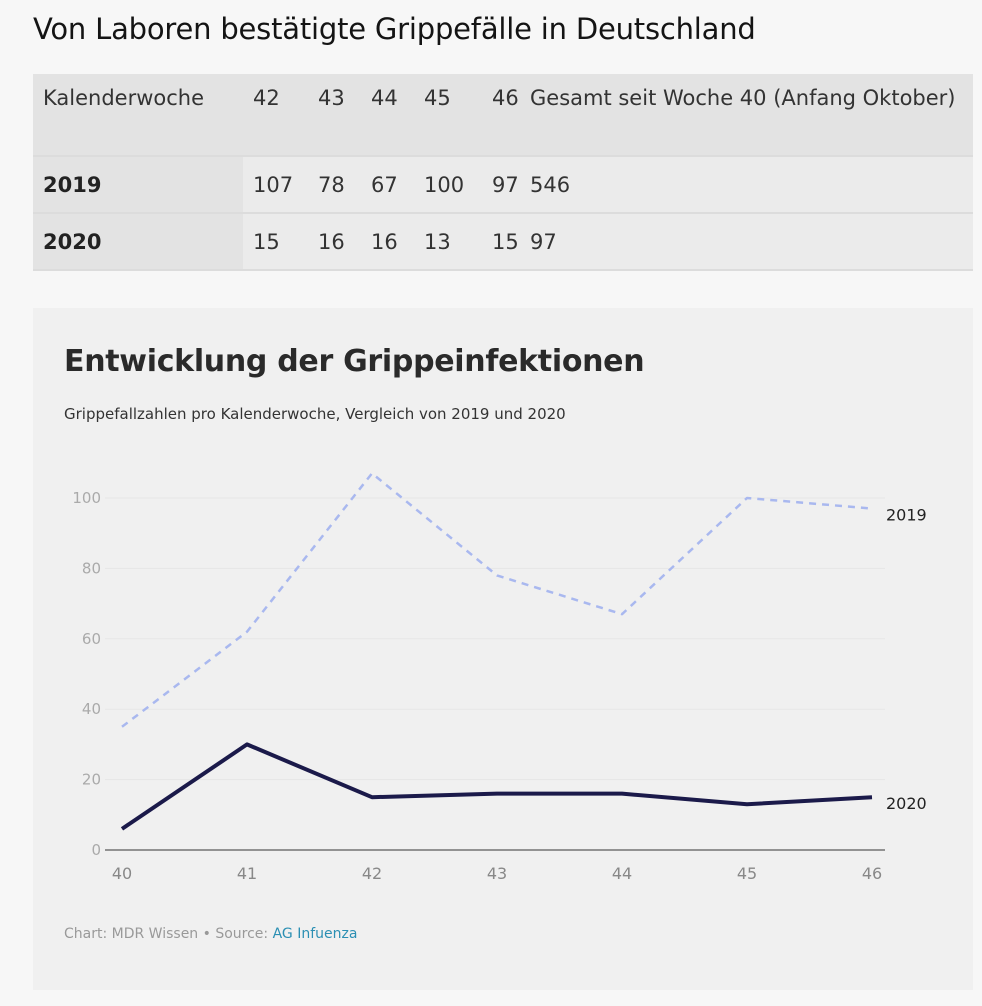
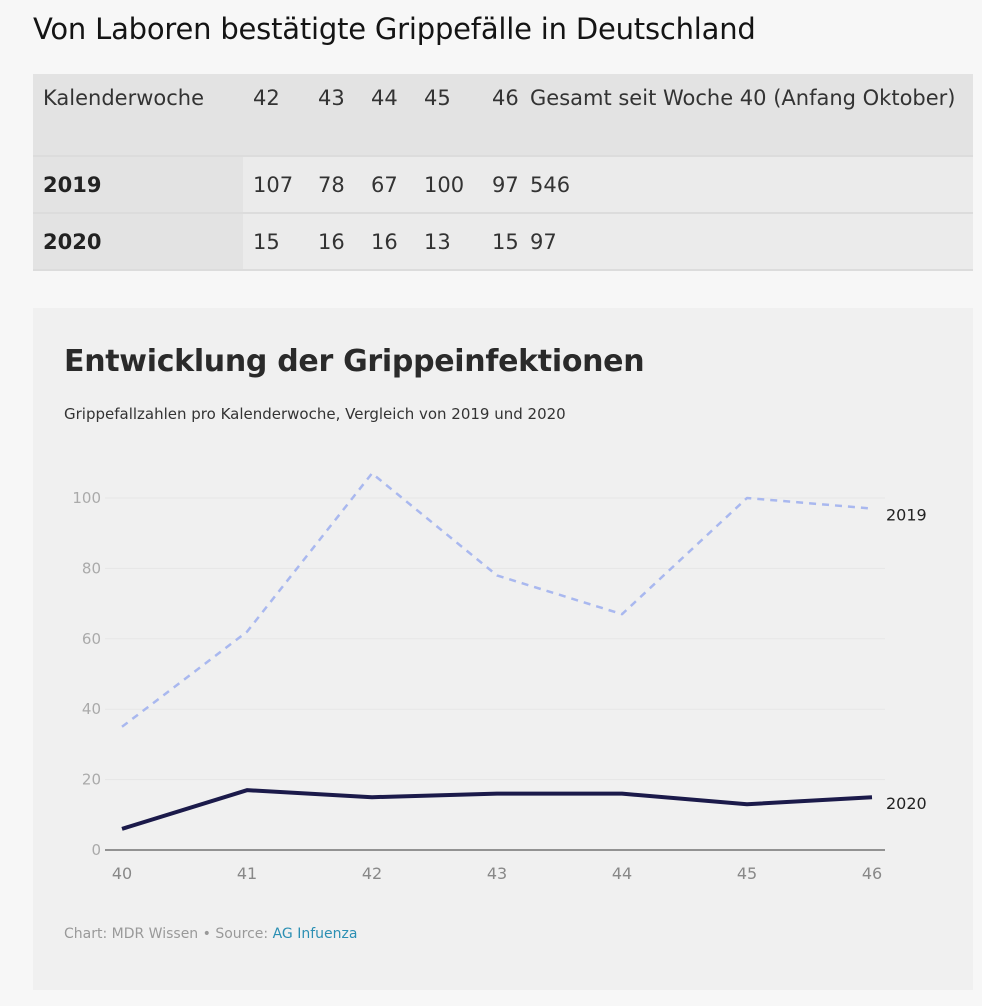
2020/41: 30 -> 17
